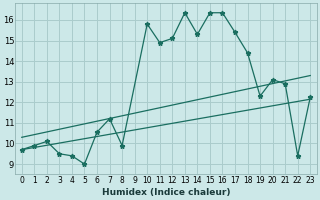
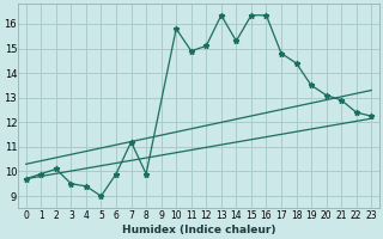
6: 10.55 -> 9.90
17: 15.40 -> 14.80
19: 12.30 -> 13.50
22: 9.40 -> 12.40
